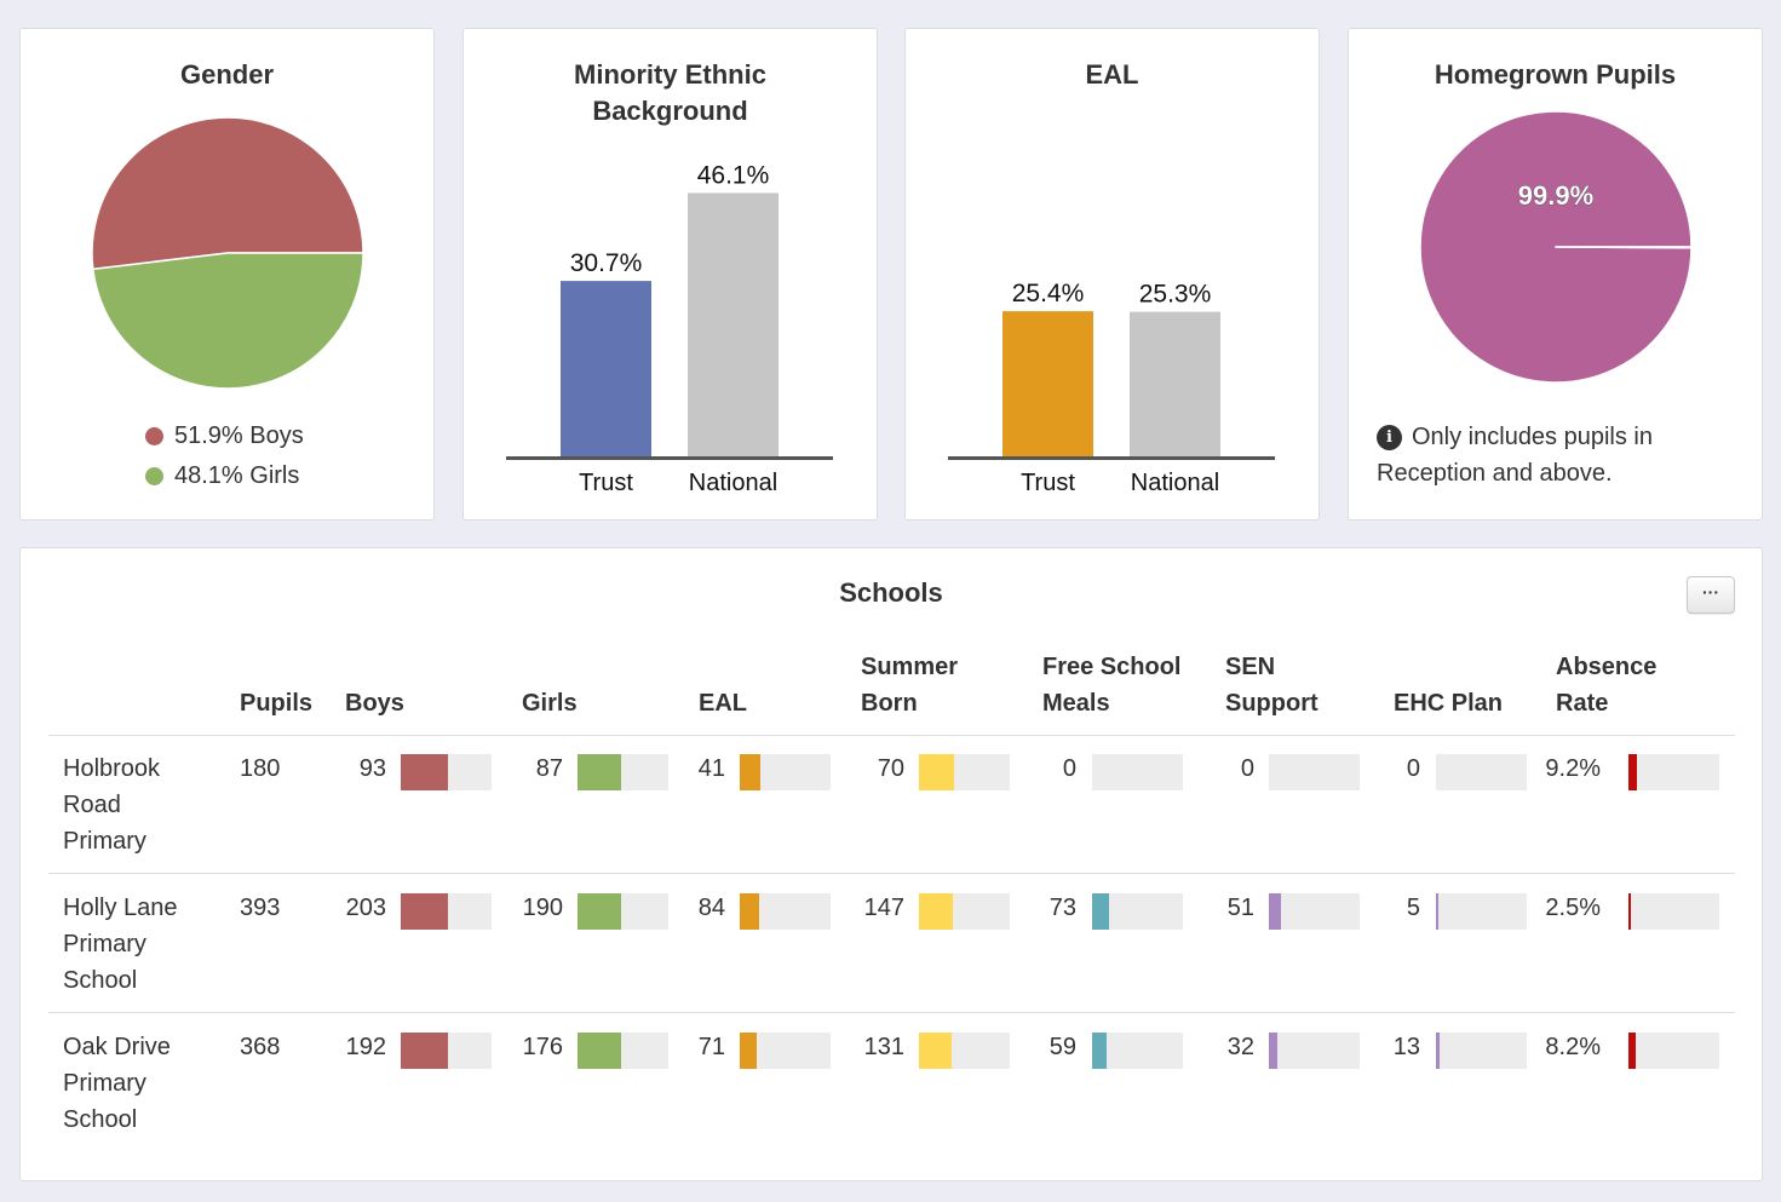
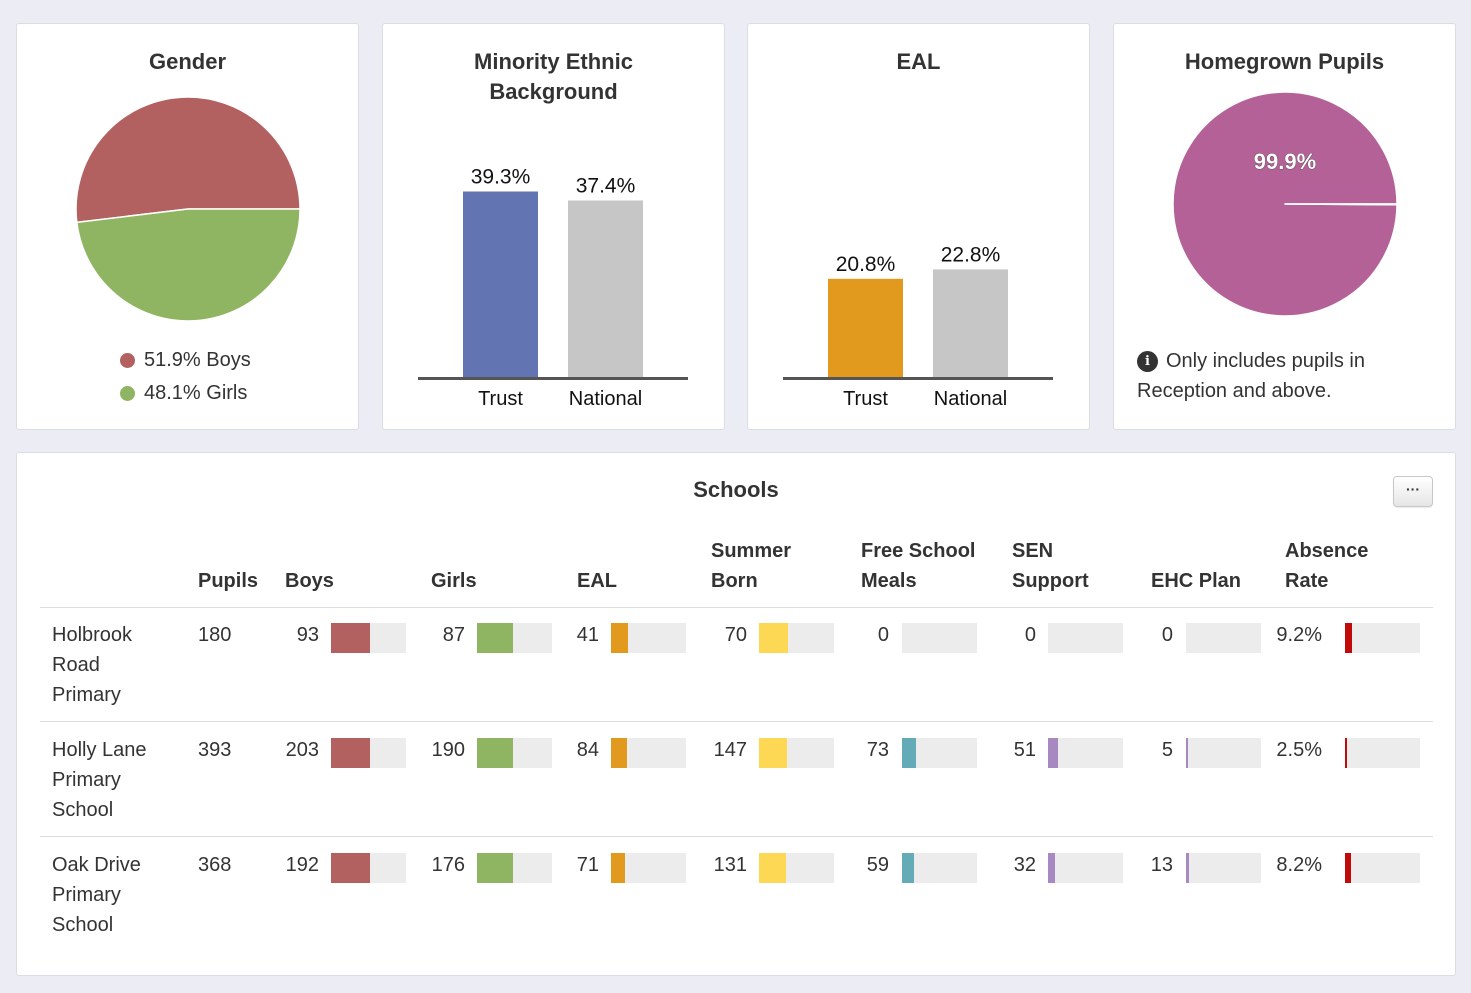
Minority Ethnic Background/Trust: 30.7% -> 39.3%
Minority Ethnic Background/National: 46.1% -> 37.4%
EAL/Trust: 25.4% -> 20.8%
EAL/National: 25.3% -> 22.8%
